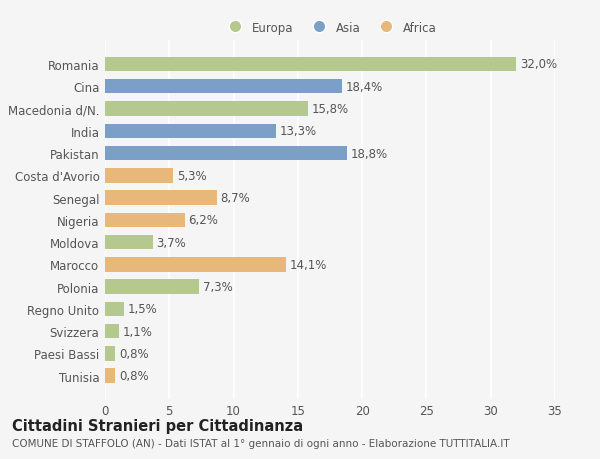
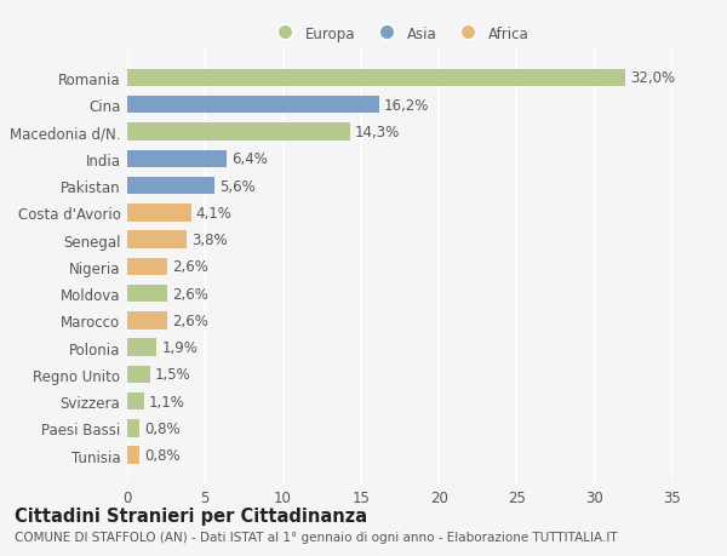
Cina: 18,4% -> 16,2%
Macedonia d/N.: 15,8% -> 14,3%
India: 13,3% -> 6,4%
Pakistan: 18,8% -> 5,6%
Costa d'Avorio: 5,3% -> 4,1%
Senegal: 8,7% -> 3,8%
Nigeria: 6,2% -> 2,6%
Moldova: 3,7% -> 2,6%
Marocco: 14,1% -> 2,6%
Polonia: 7,3% -> 1,9%
